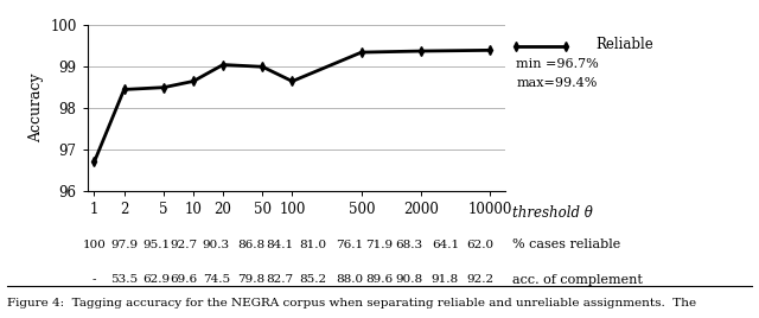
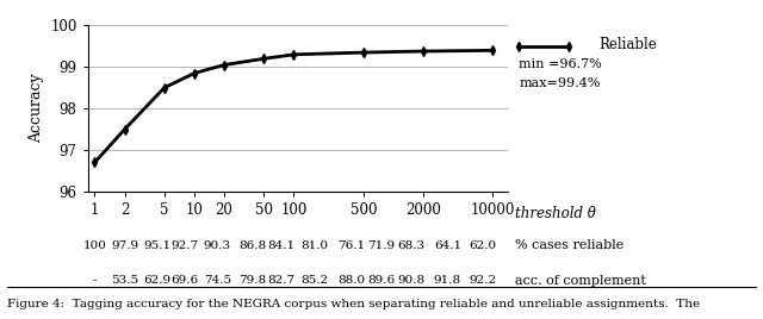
2: 98.45 -> 97.50
10: 98.65 -> 98.85
50: 99.00 -> 99.20
100: 98.65 -> 99.30
